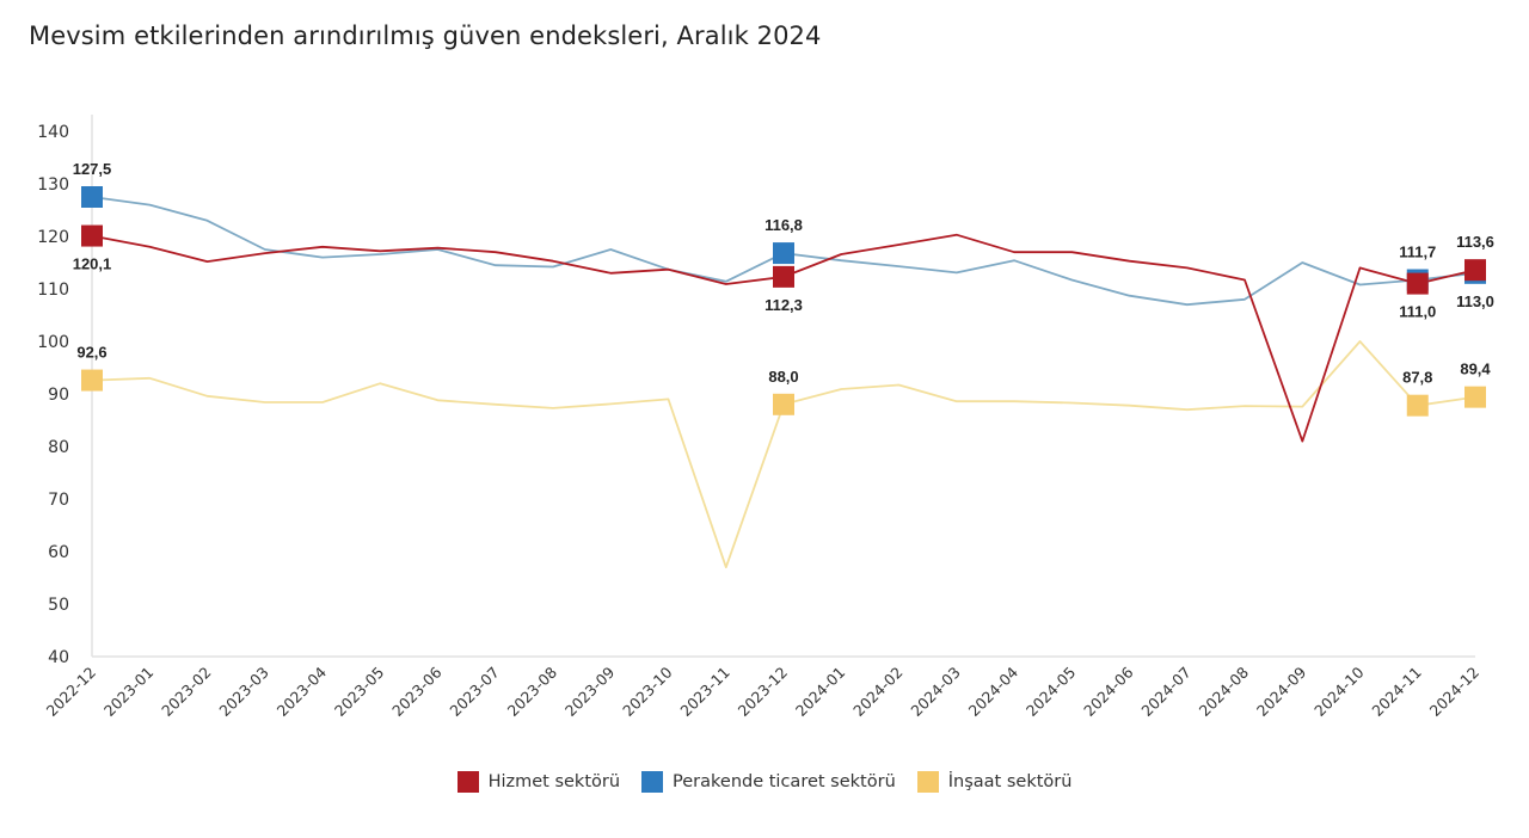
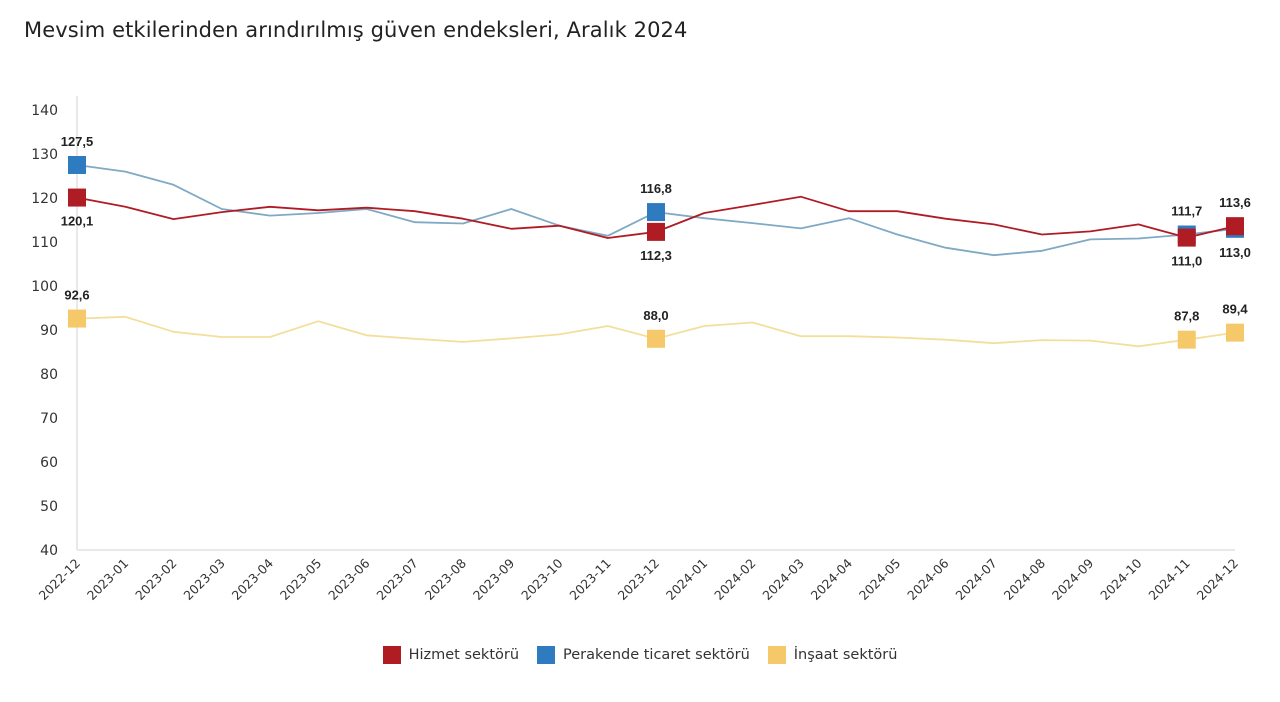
İnşaat sektörü/2023-11: 57 -> 91
Hizmet sektörü/2024-09: 81 -> 112
Perakende ticaret sektörü/2024-09: 115 -> 111
İnşaat sektörü/2024-10: 100 -> 86
